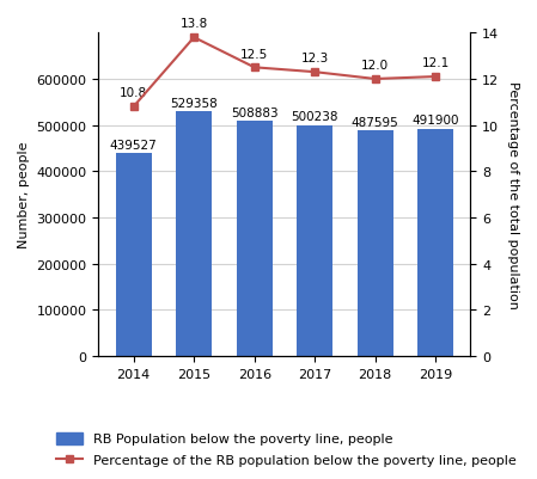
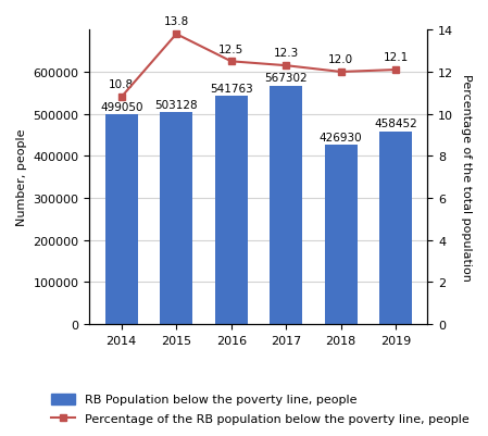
RB Population below the poverty line, people/2014: 439527 -> 499050
RB Population below the poverty line, people/2015: 529358 -> 503128
RB Population below the poverty line, people/2016: 508883 -> 541763
RB Population below the poverty line, people/2017: 500238 -> 567302
RB Population below the poverty line, people/2018: 487595 -> 426930
RB Population below the poverty line, people/2019: 491900 -> 458452
